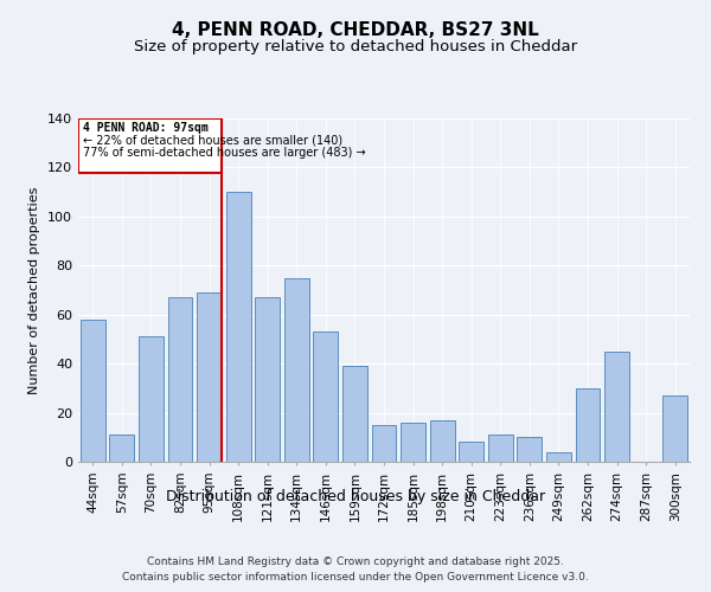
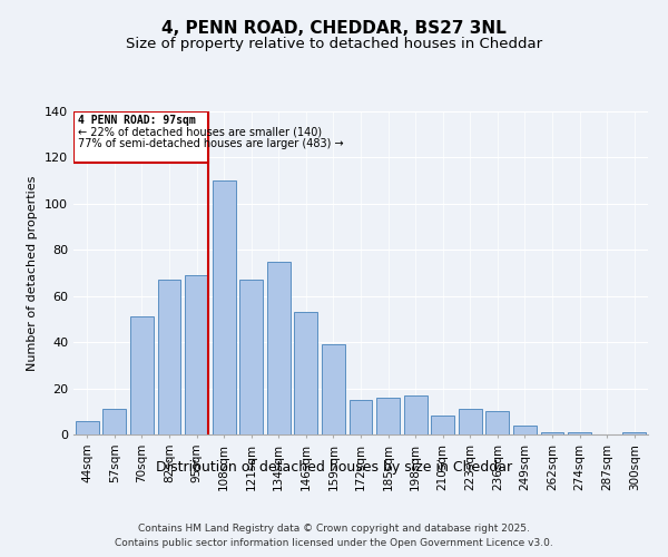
44sqm: 58 -> 6
262sqm: 30 -> 1
274sqm: 45 -> 1
300sqm: 27 -> 1
